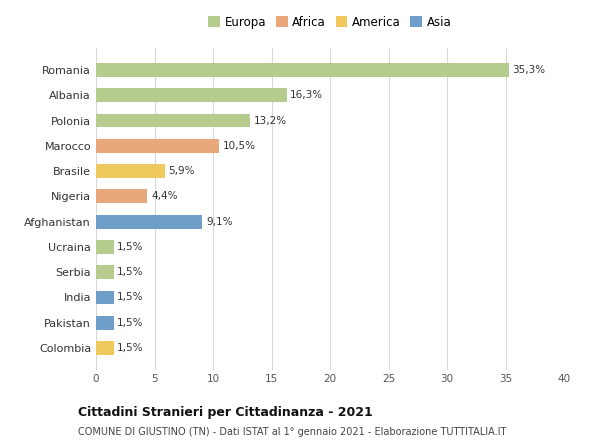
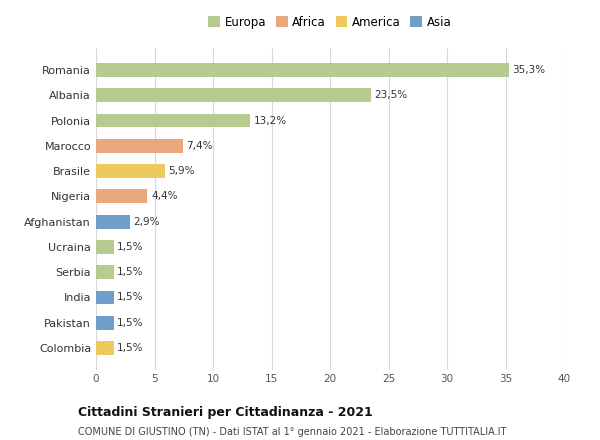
Albania: 16,3% -> 23,5%
Marocco: 10,5% -> 7,4%
Afghanistan: 9,1% -> 2,9%
